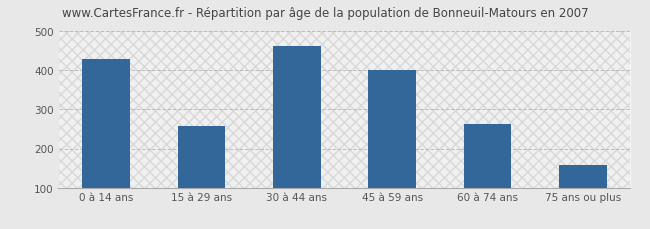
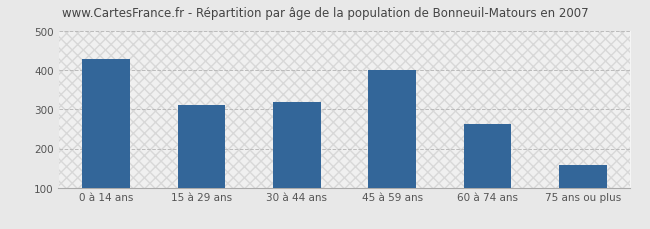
15 à 29 ans: 258 -> 310
30 à 44 ans: 463 -> 320
